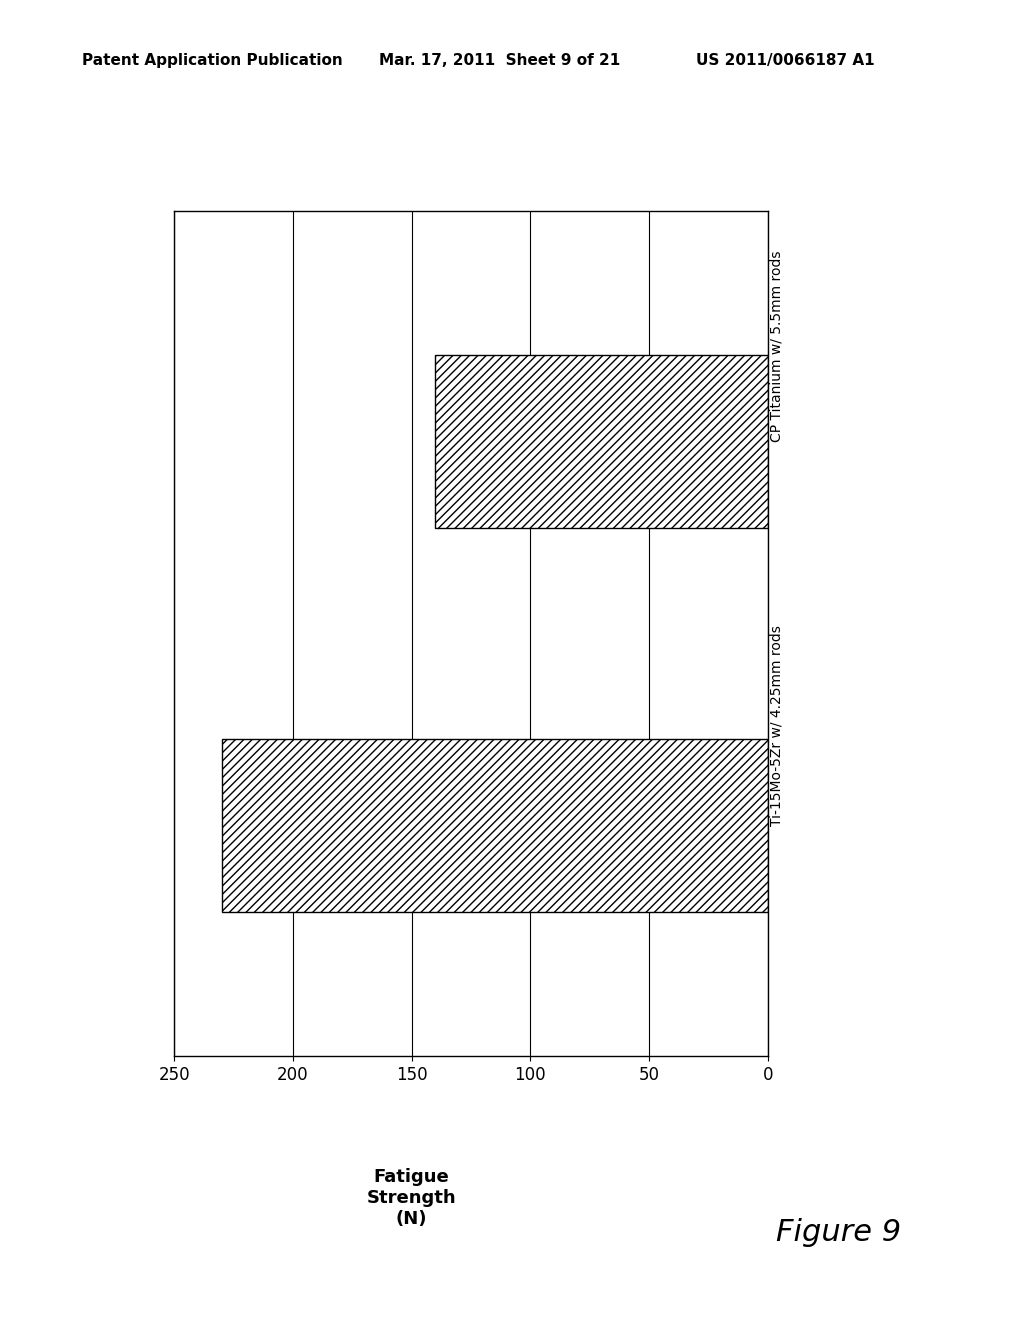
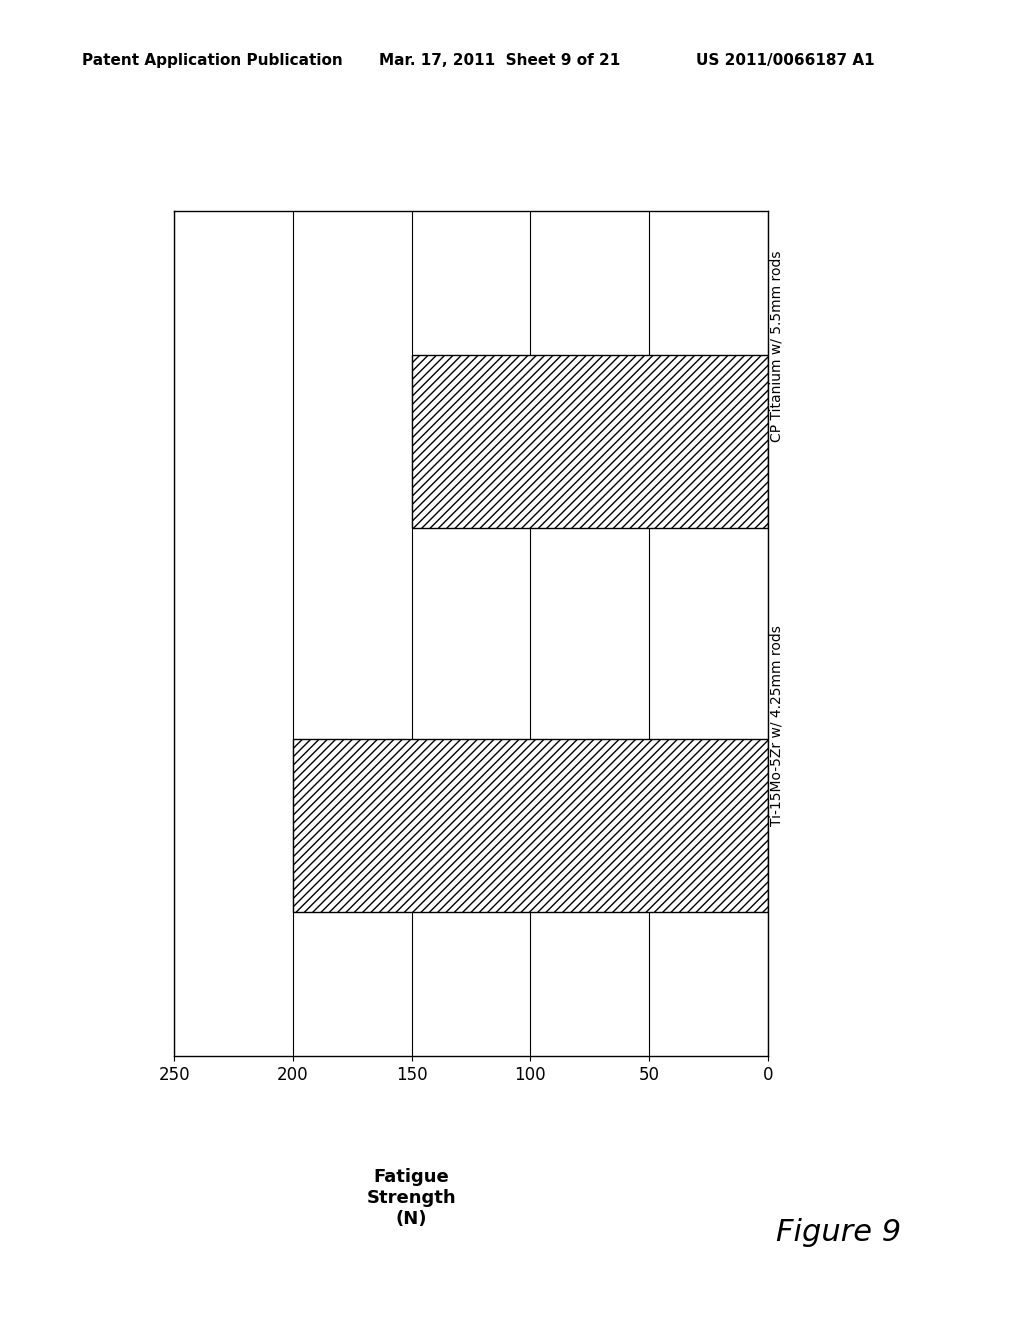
CP Titanium w/ 5.5mm rods: 140 -> 150
Ti-15Mo-5Zr w/ 4.25mm rods: 230 -> 200
